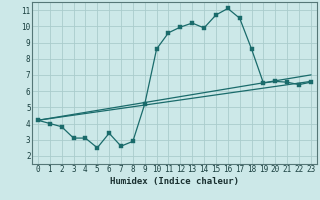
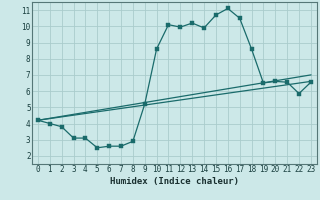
6: 3.4 -> 2.6
11: 9.6 -> 10.1
22: 6.4 -> 5.8
